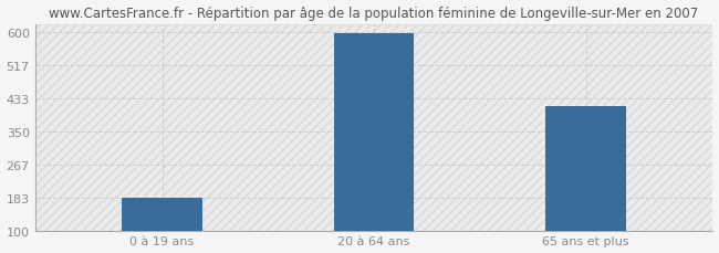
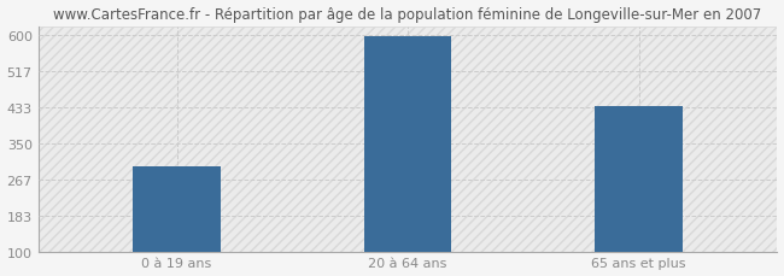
0 à 19 ans: 183 -> 295
65 ans et plus: 413 -> 435
